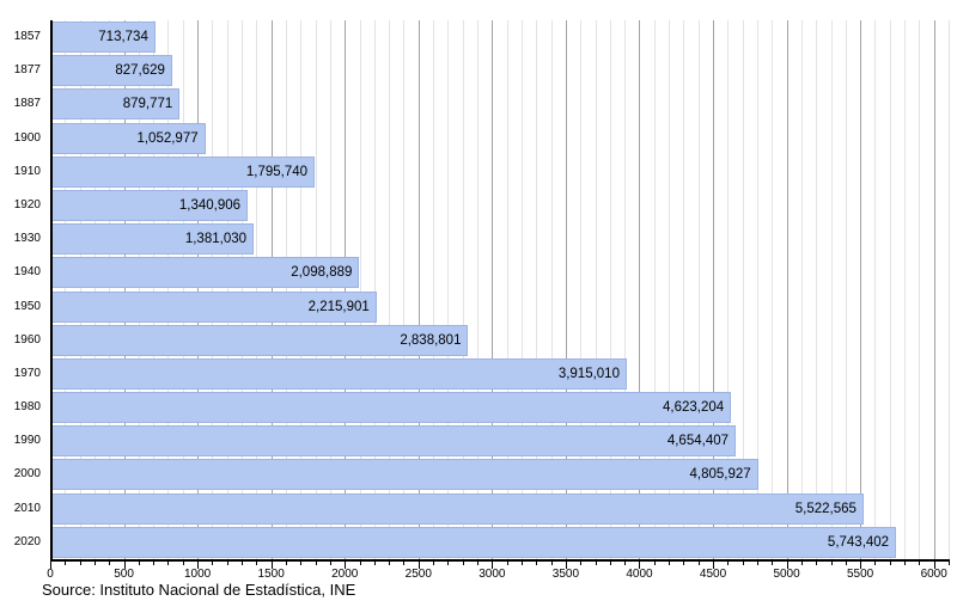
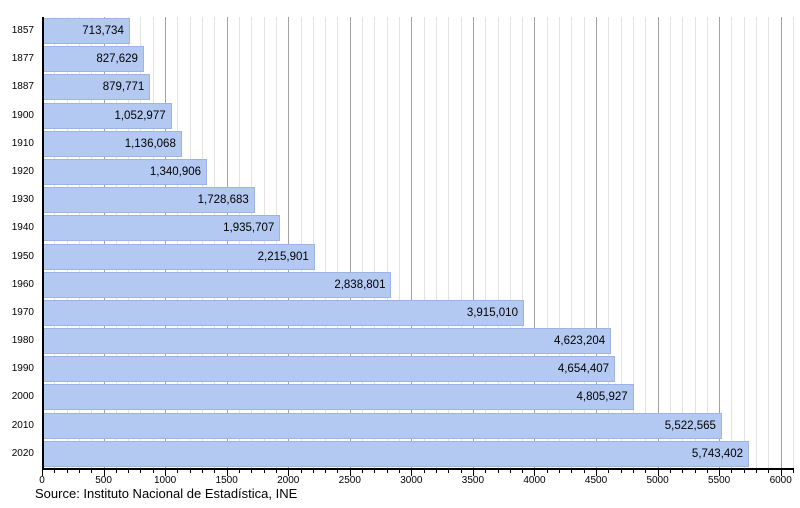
1910: 1,795,740 -> 1,136,068
1930: 1,381,030 -> 1,728,683
1940: 2,098,889 -> 1,935,707
